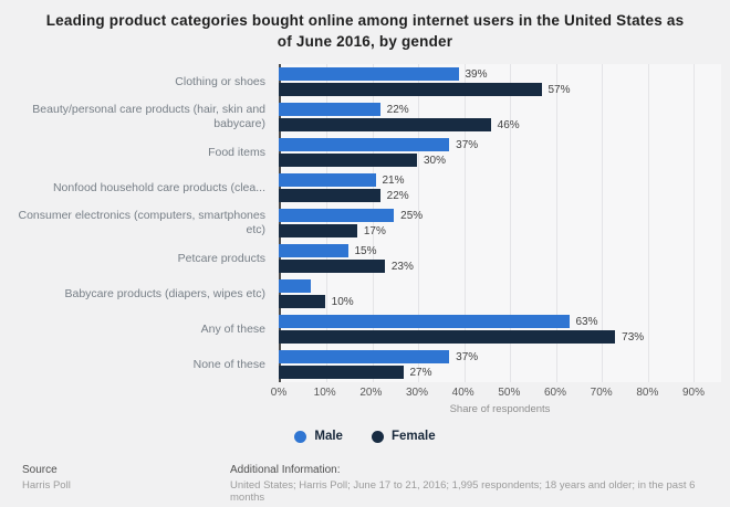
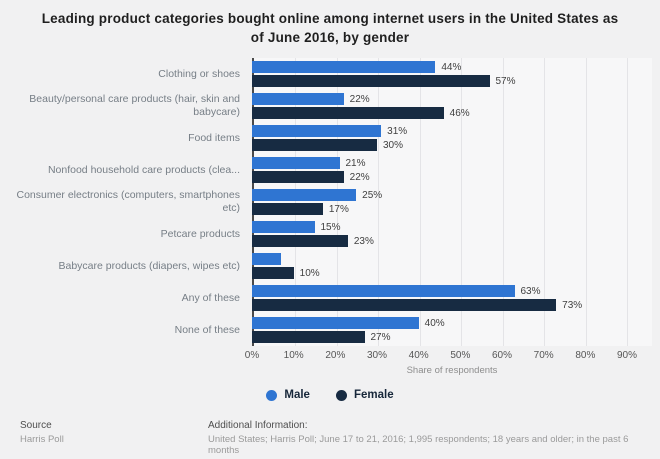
Male/Clothing or shoes: 39% -> 44%
Male/Food items: 37% -> 31%
Male/None of these: 37% -> 40%
